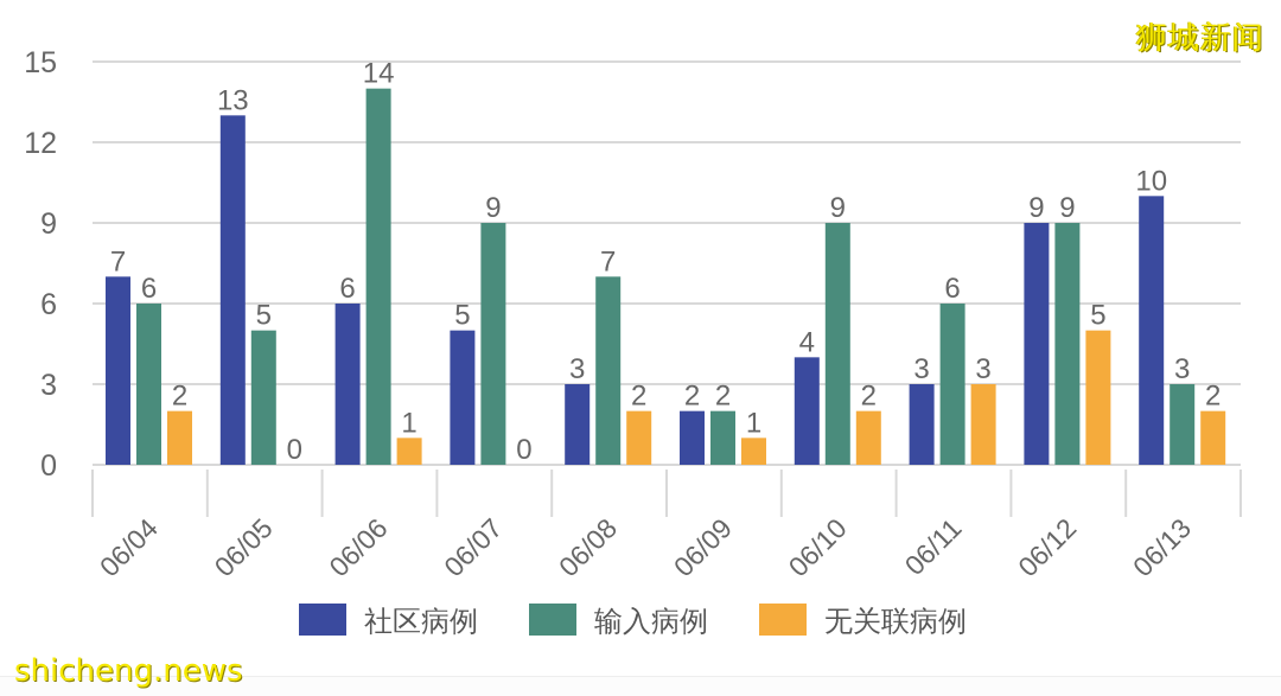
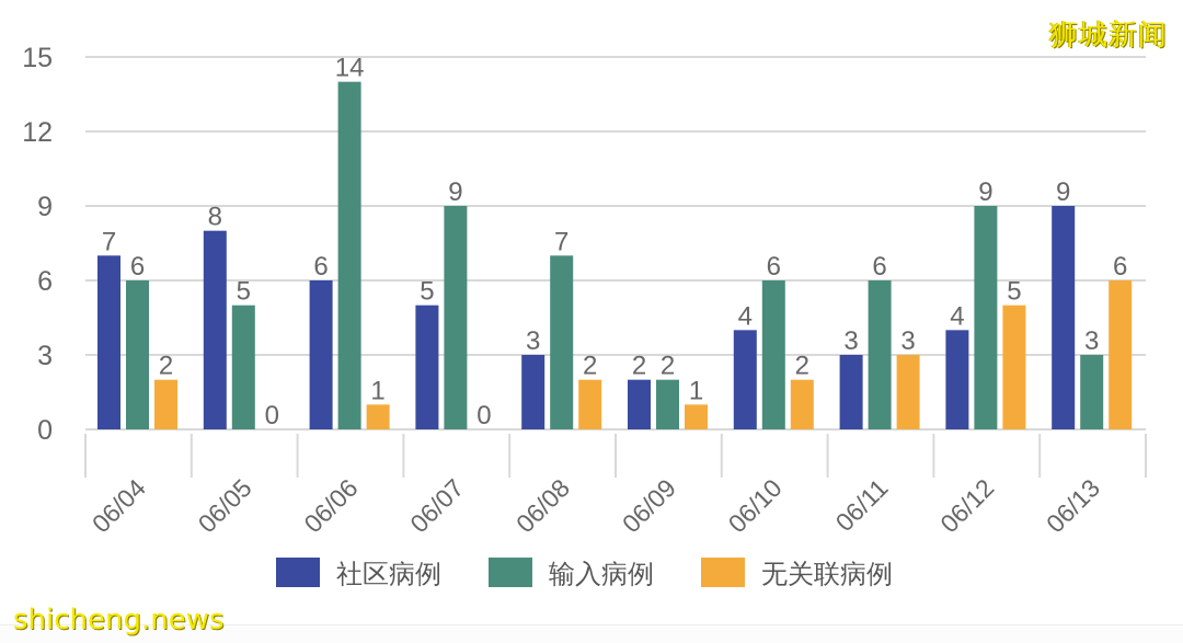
社区病例/06/05: 13 -> 8
输入病例/06/10: 9 -> 6
社区病例/06/12: 9 -> 4
社区病例/06/13: 10 -> 9
无关联病例/06/13: 2 -> 6
